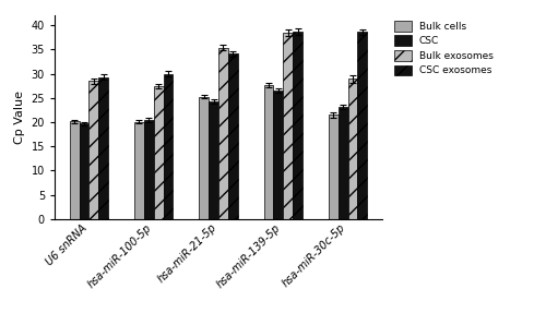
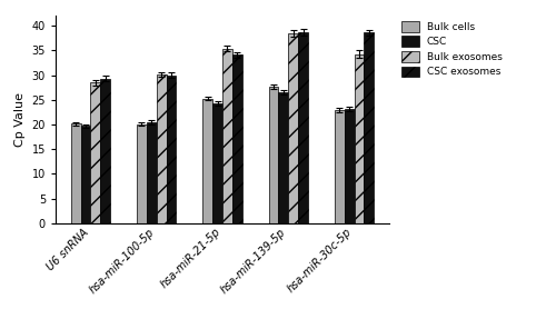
Bulk exosomes/hsa-miR-100-5p: 27.5 -> 30.1
Bulk cells/hsa-miR-30c-5p: 21.5 -> 23.0
Bulk exosomes/hsa-miR-30c-5p: 29.0 -> 34.3
